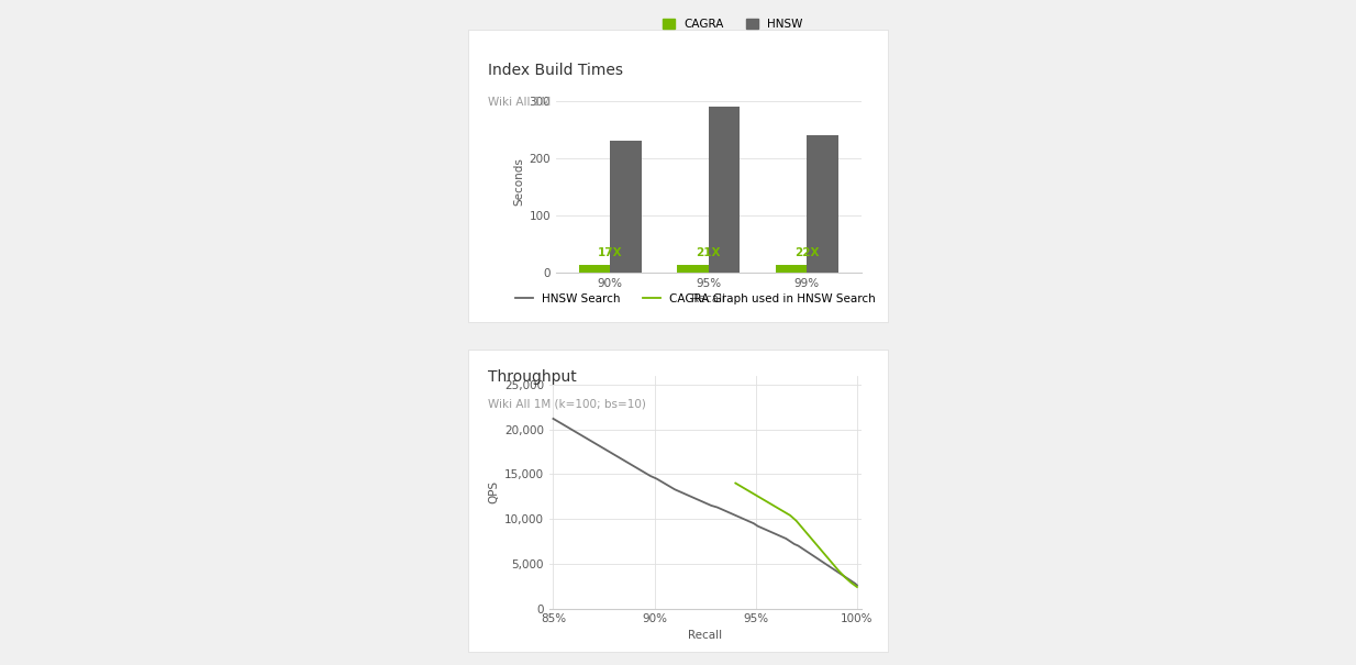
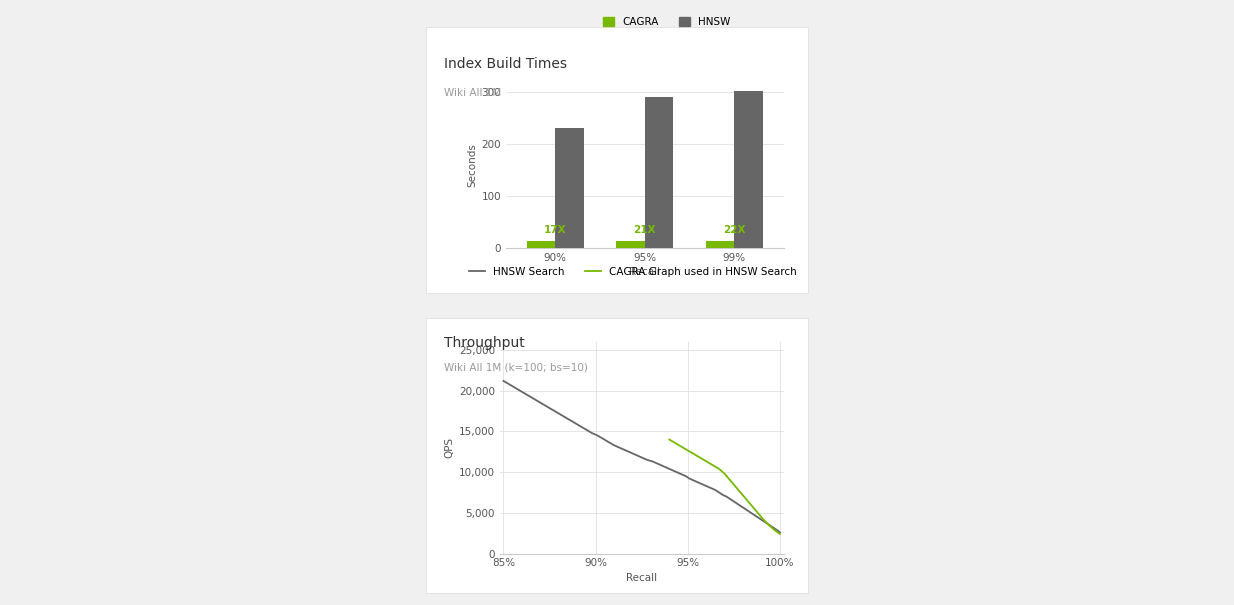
HNSW/99%: 240 -> 302
